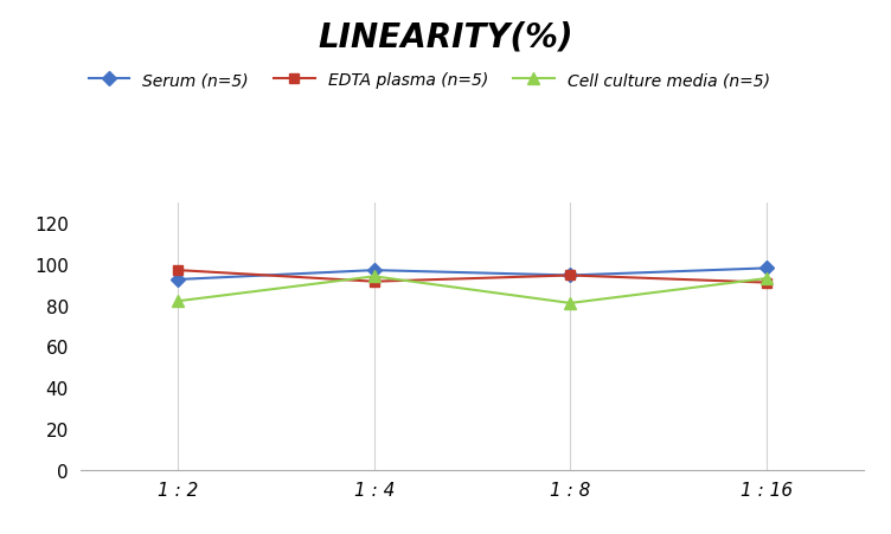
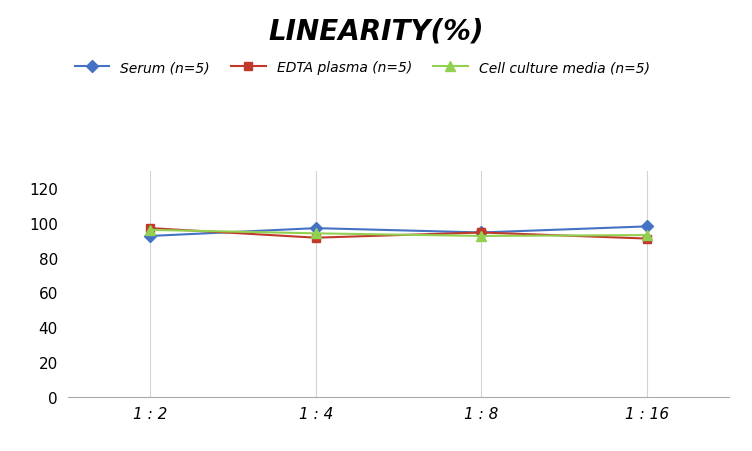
Cell culture media (n=5)/1 : 2: 82 -> 96
Cell culture media (n=5)/1 : 8: 81 -> 92
